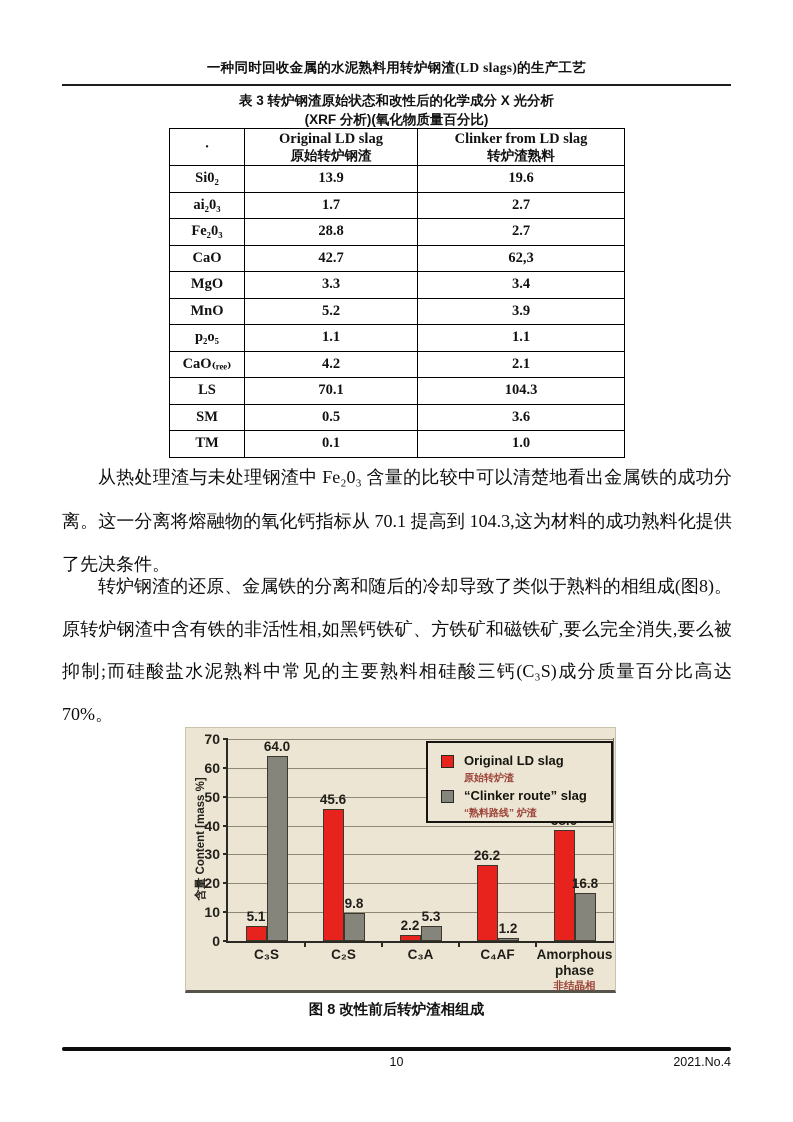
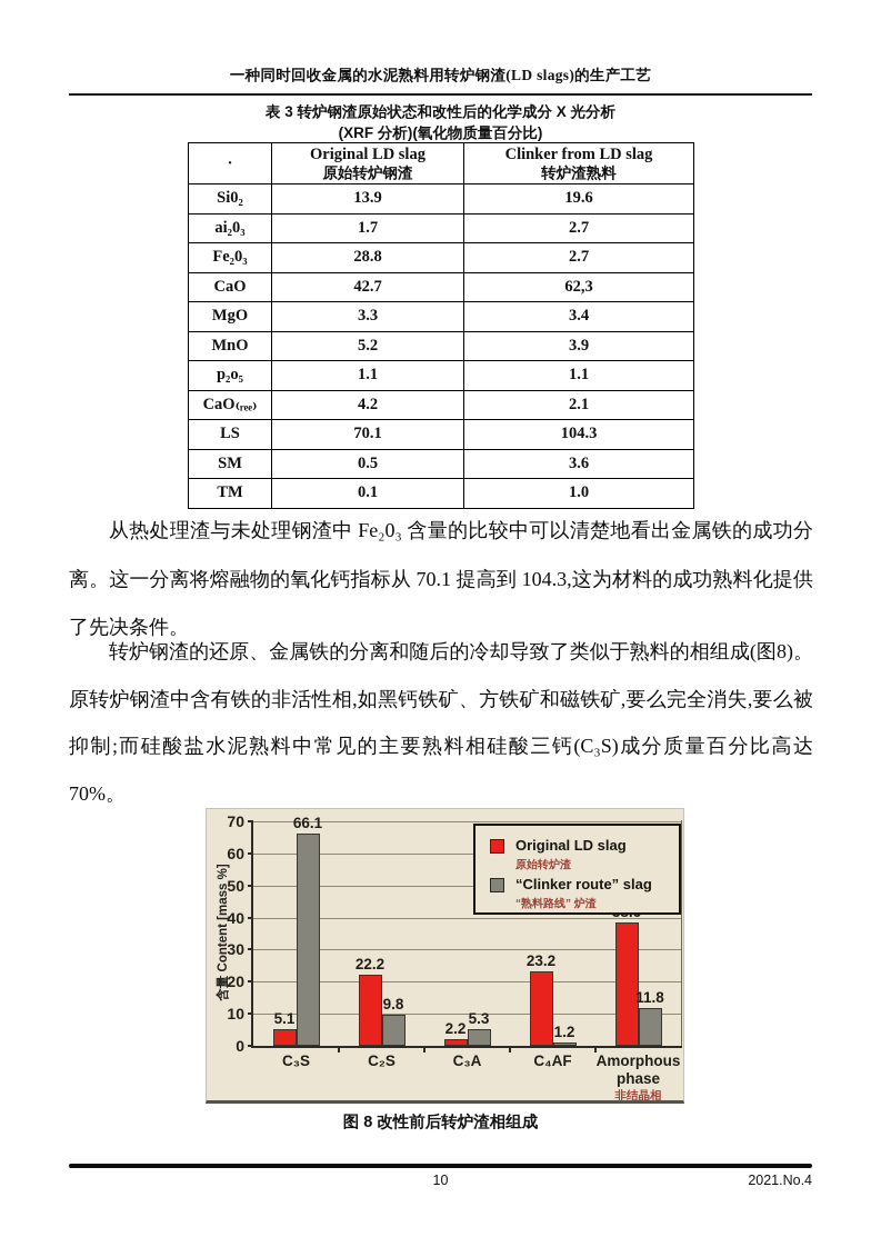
“Clinker route” slag/C₃S: 64.0 -> 66.1
Original LD slag/C₂S: 45.6 -> 22.2
Original LD slag/C₄AF: 26.2 -> 23.2
“Clinker route” slag/Amorphous phase: 16.8 -> 11.8
